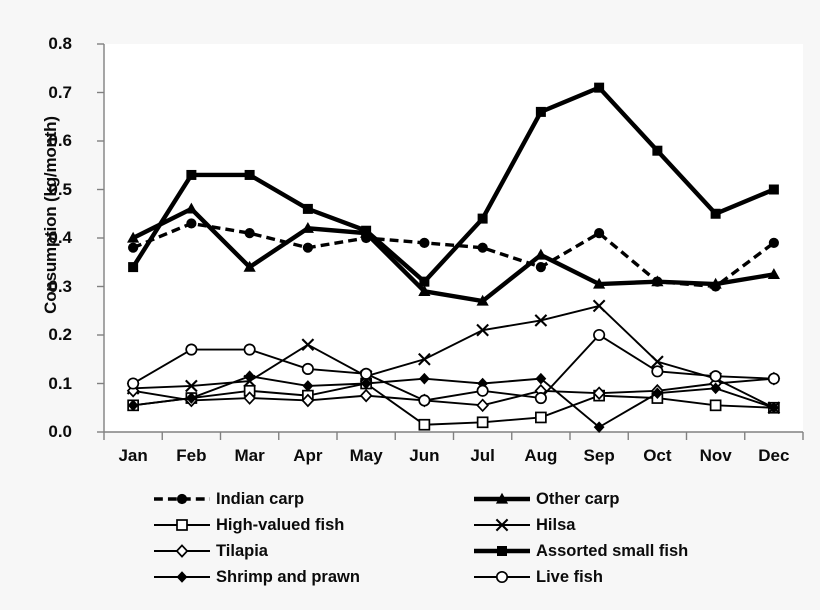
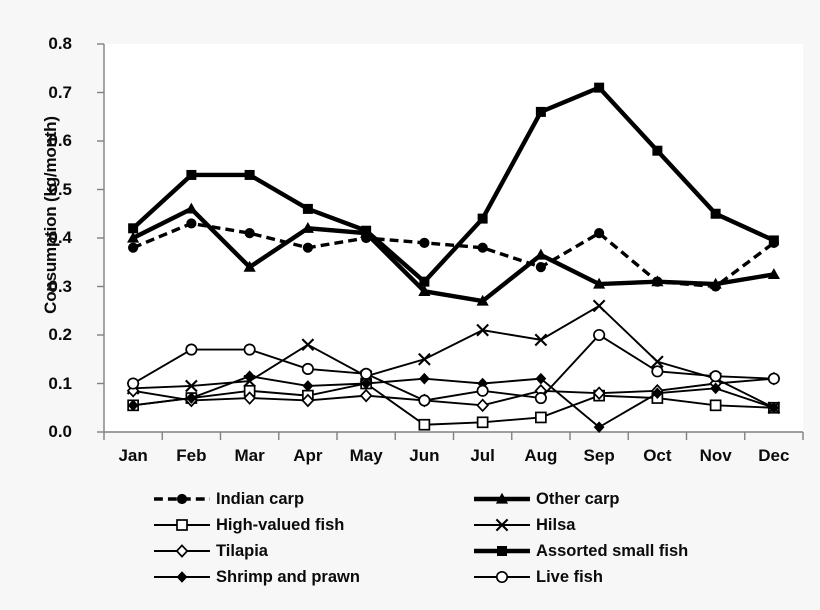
Assorted small fish/Jan: 0.34 -> 0.42
Hilsa/Aug: 0.23 -> 0.19
Assorted small fish/Dec: 0.50 -> 0.40
